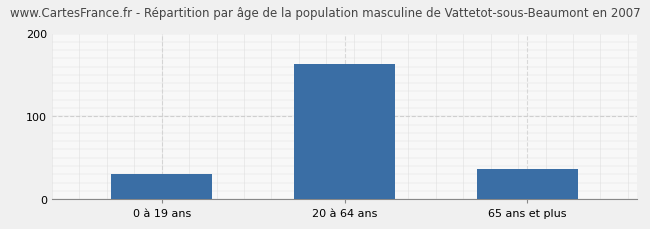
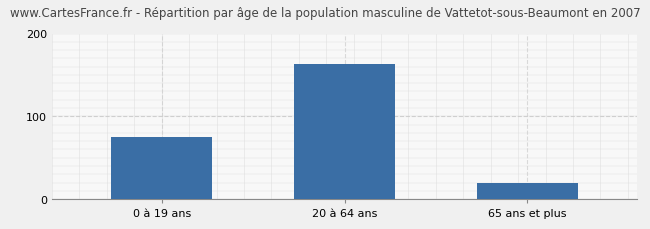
0 à 19 ans: 30 -> 75
65 ans et plus: 36 -> 20
